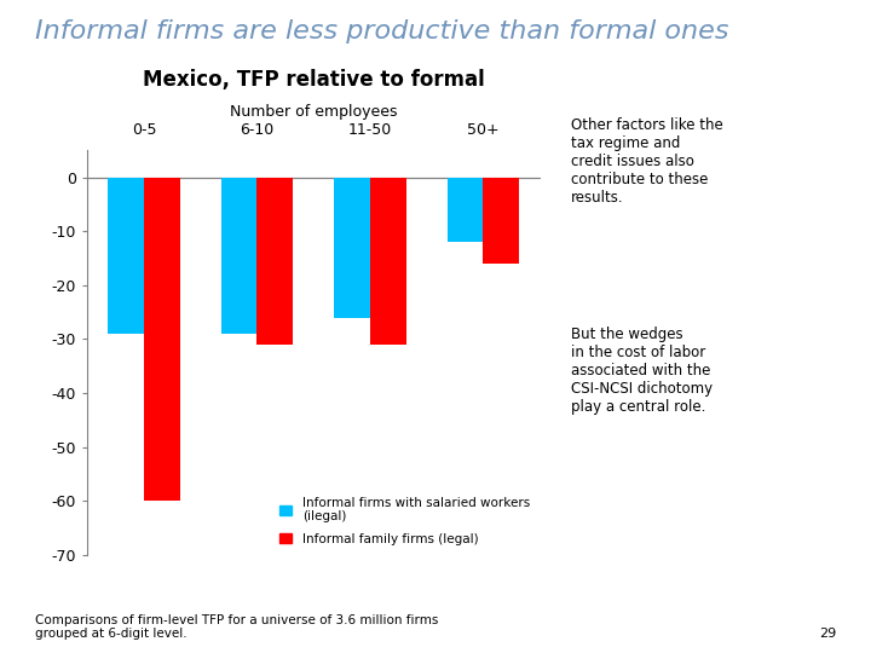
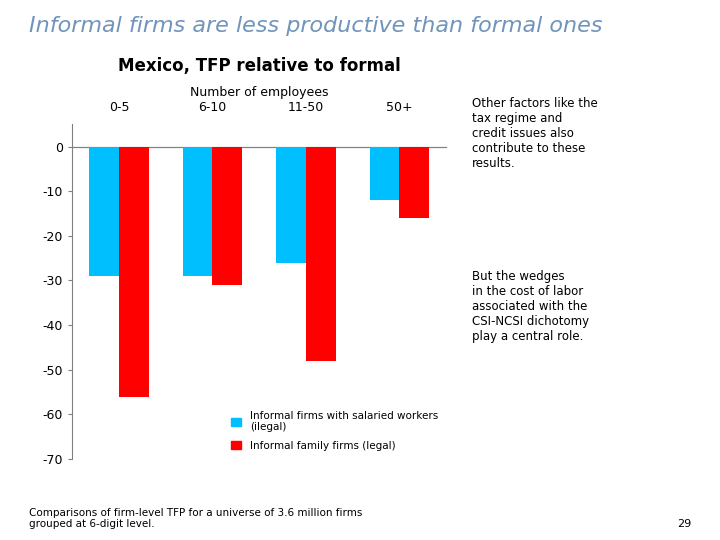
Informal family firms (legal)/0-5: -60 -> -56
Informal family firms (legal)/11-50: -31 -> -48
